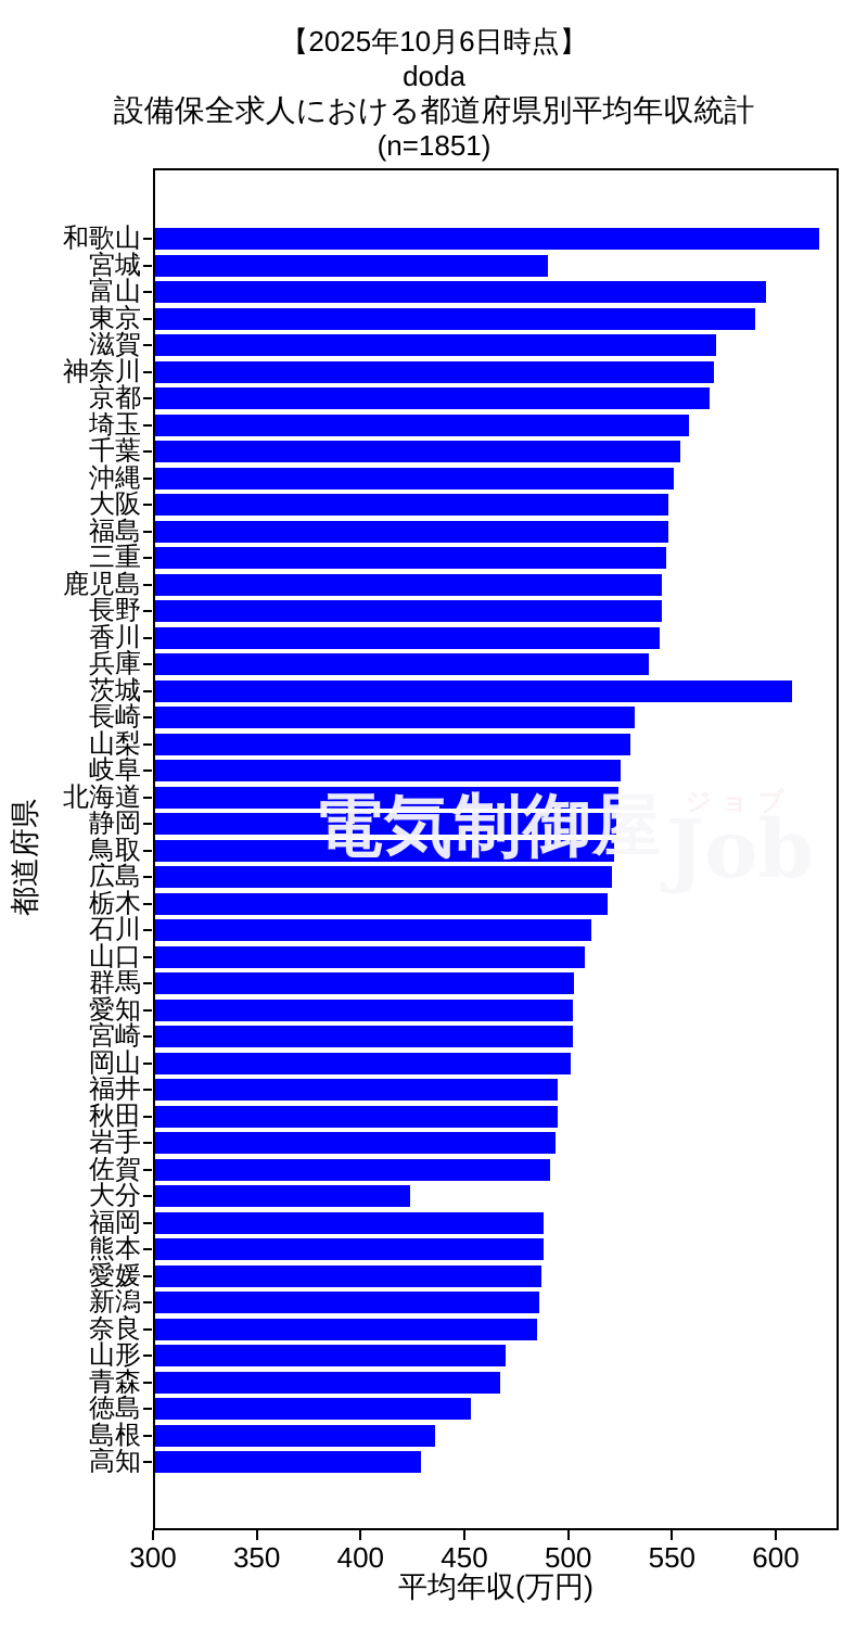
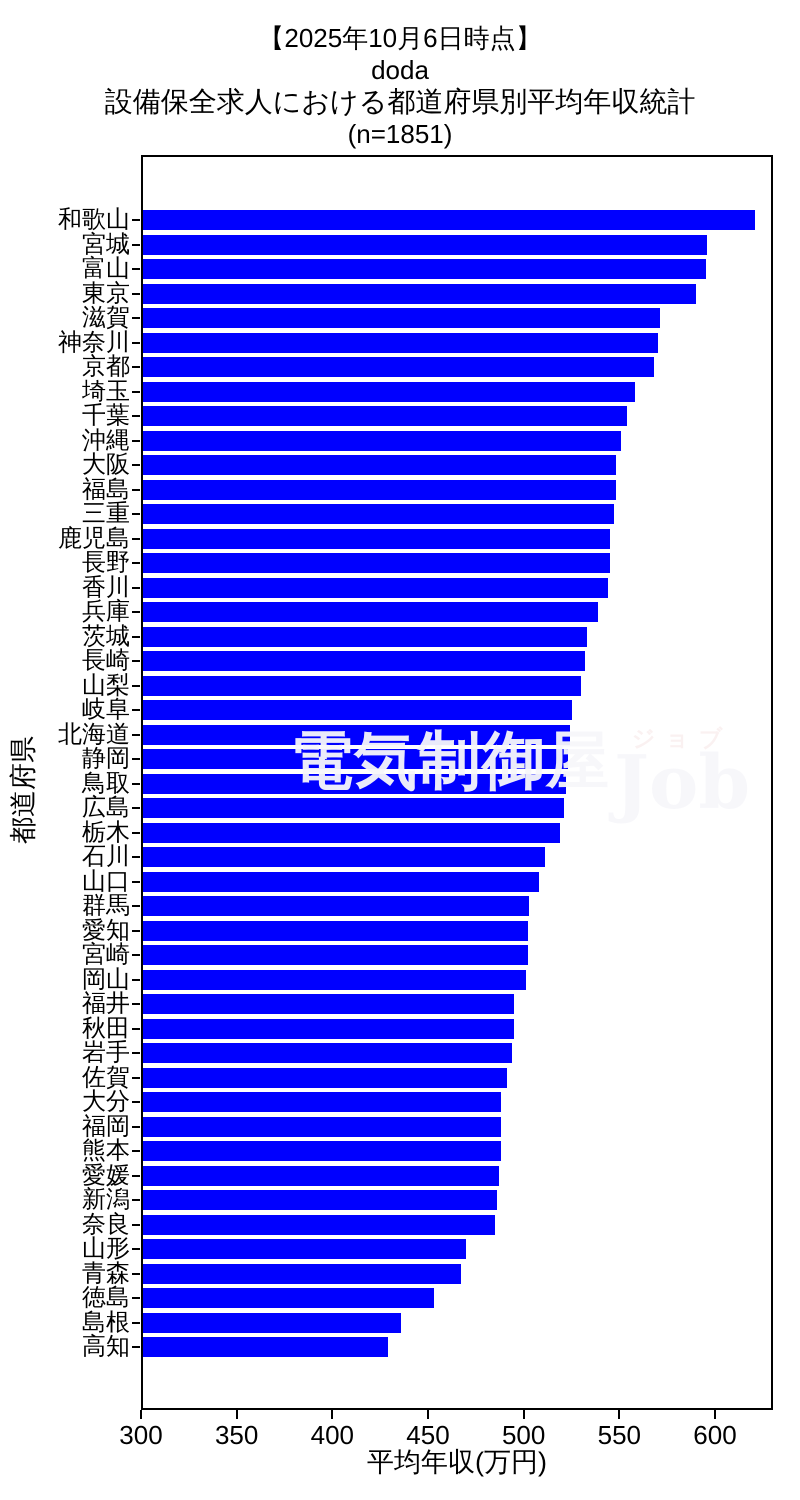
宮城: 489 -> 595
茨城: 607 -> 532
大分: 423 -> 487
